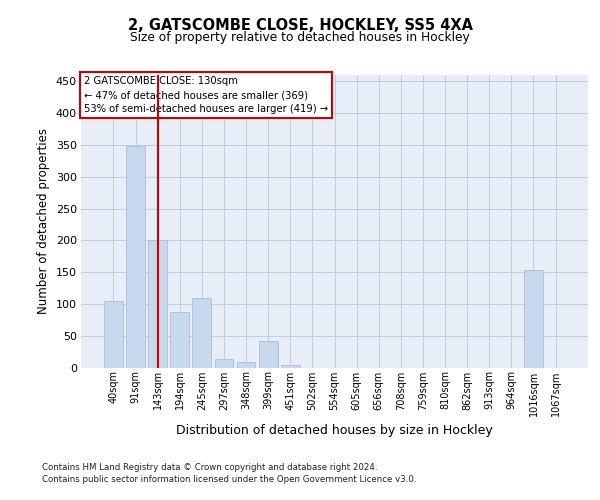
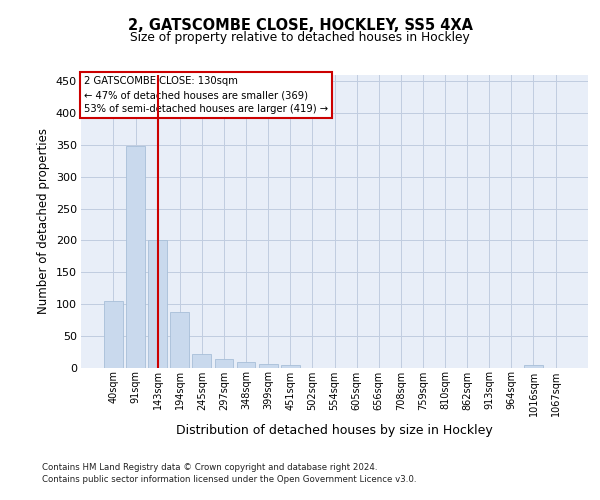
245sqm: 110 -> 22
399sqm: 42 -> 6
1016sqm: 154 -> 4
